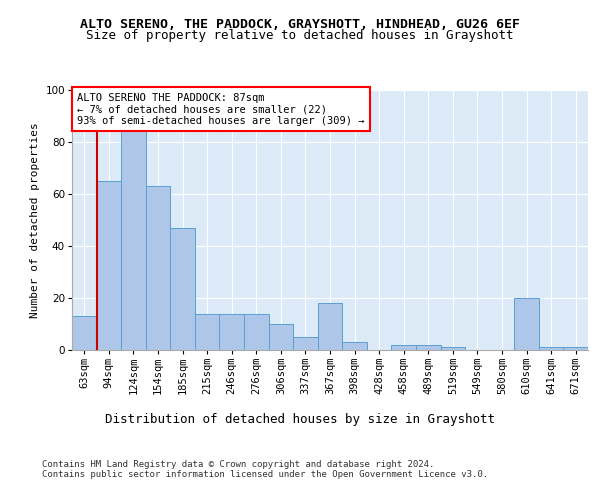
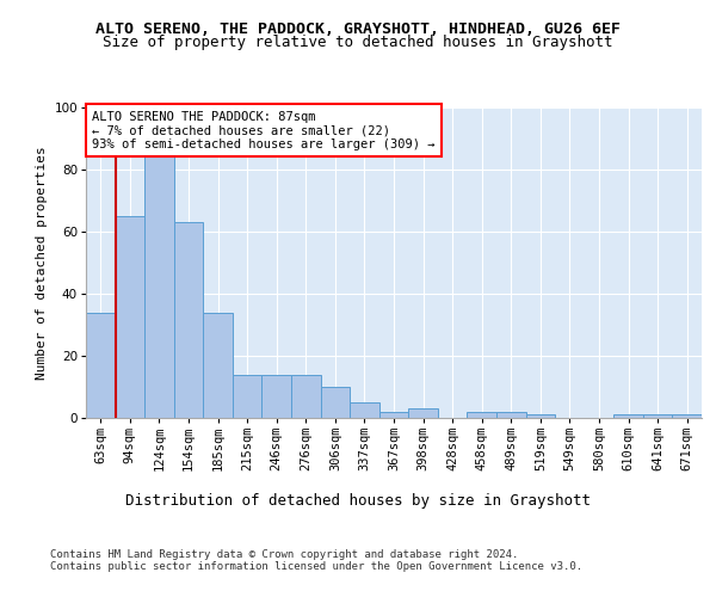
63sqm: 13 -> 34
185sqm: 47 -> 34
367sqm: 18 -> 2
610sqm: 20 -> 1
